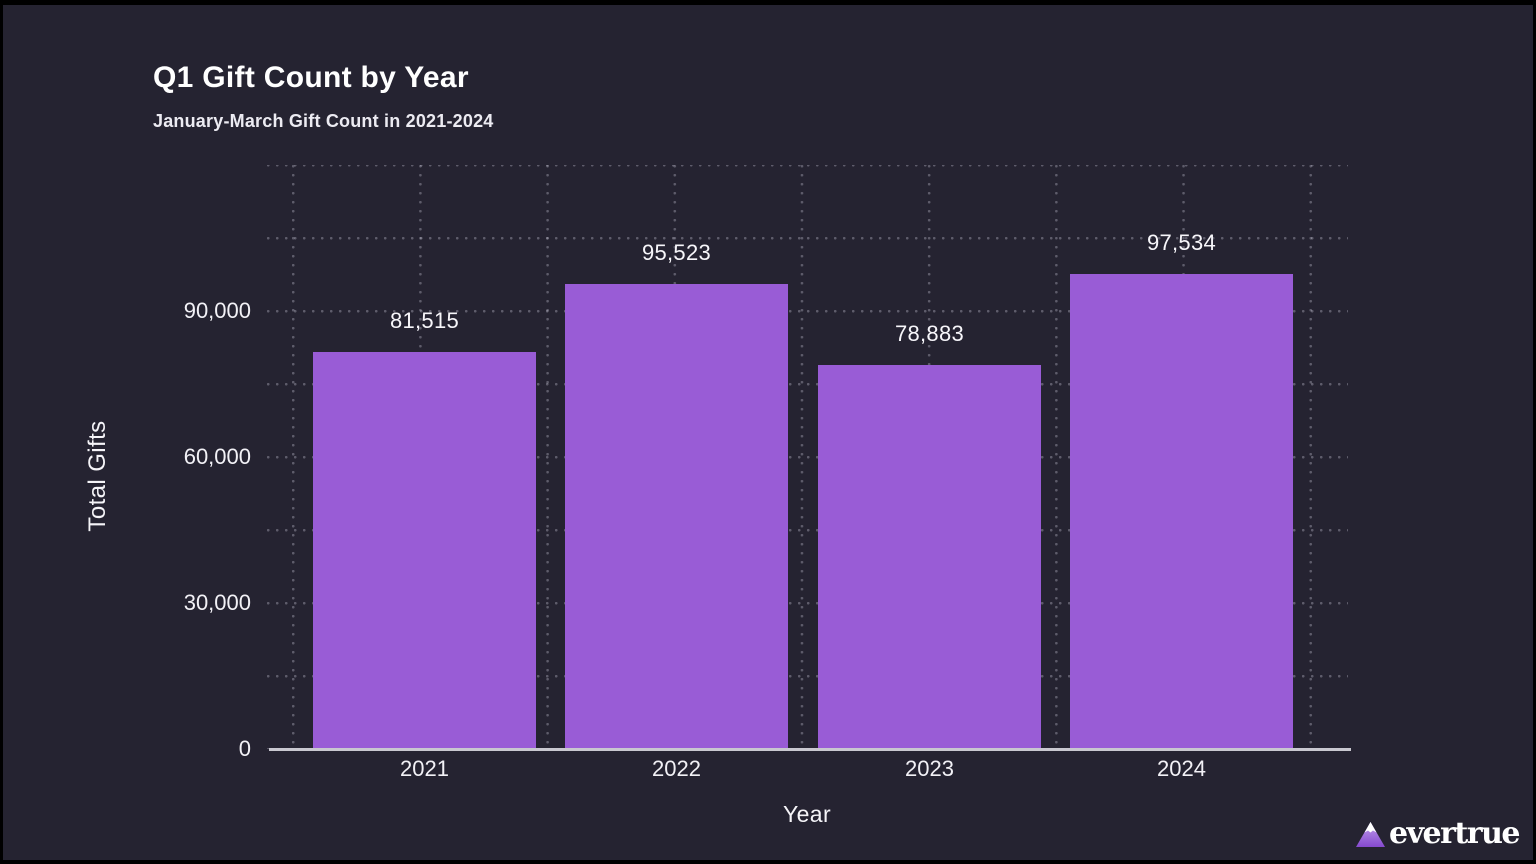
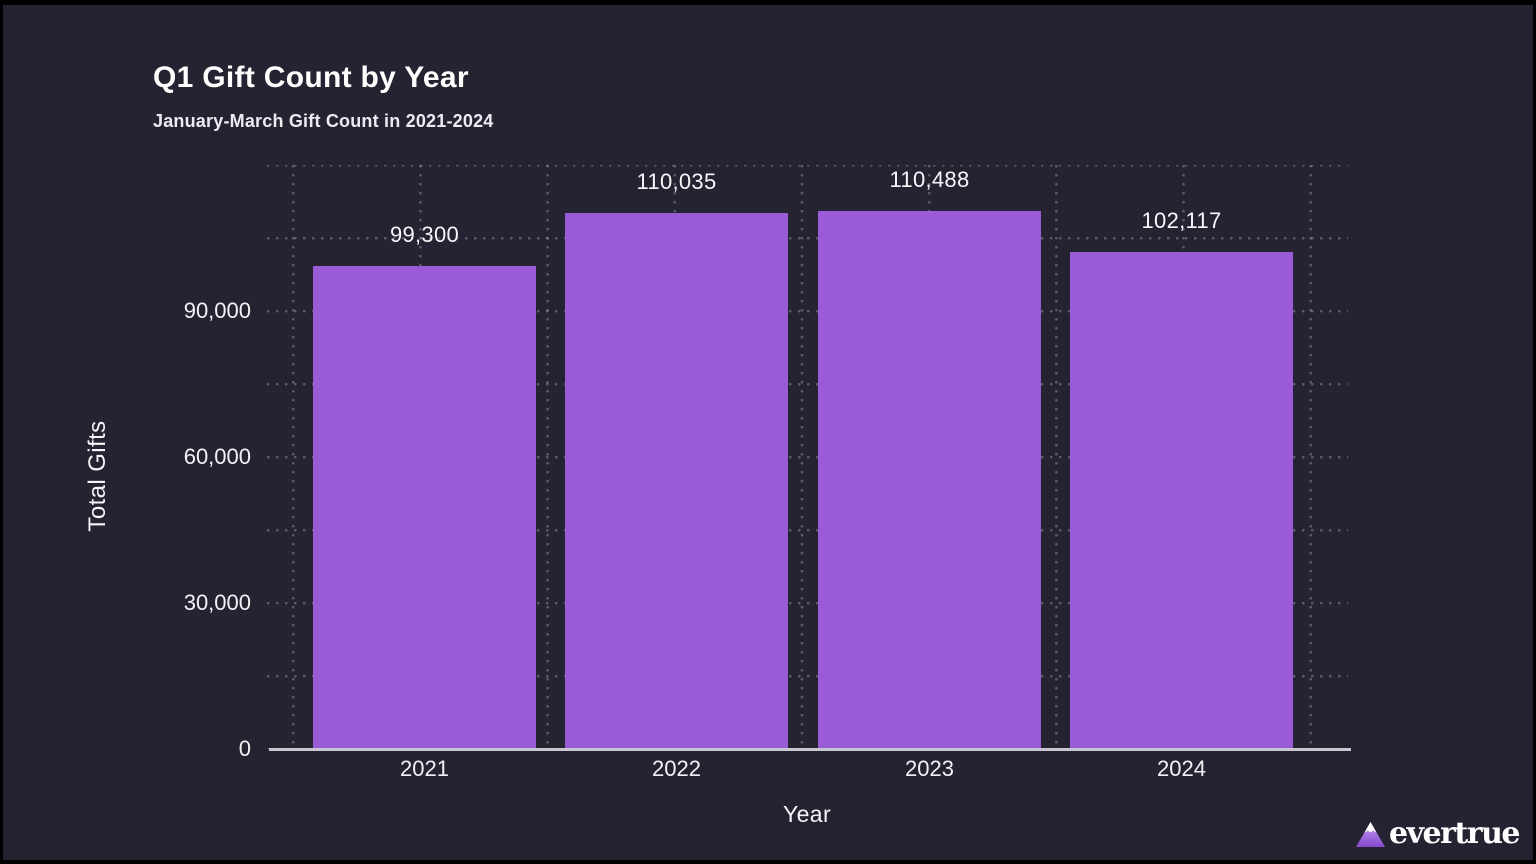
2021: 81,515 -> 99,300
2022: 95,523 -> 110,035
2023: 78,883 -> 110,488
2024: 97,534 -> 102,117
